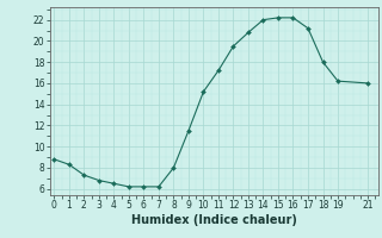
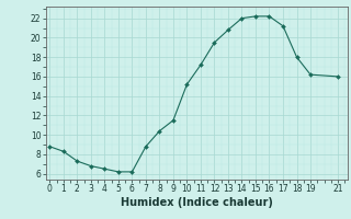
7: 6.2 -> 8.8
8: 8.0 -> 10.4
